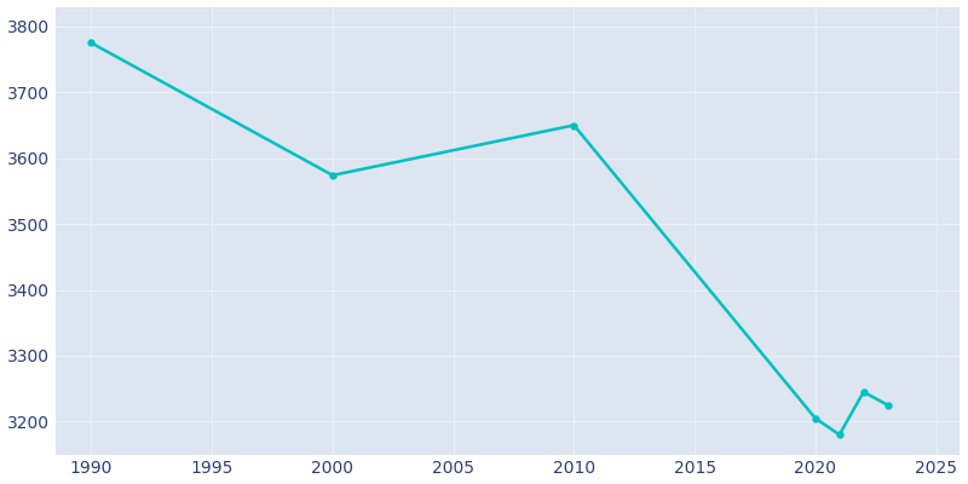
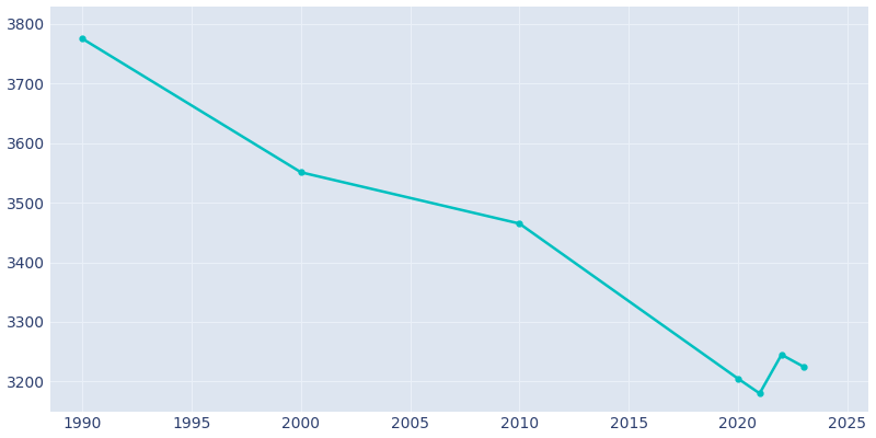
2000: 3574 -> 3551
2010: 3650 -> 3465
